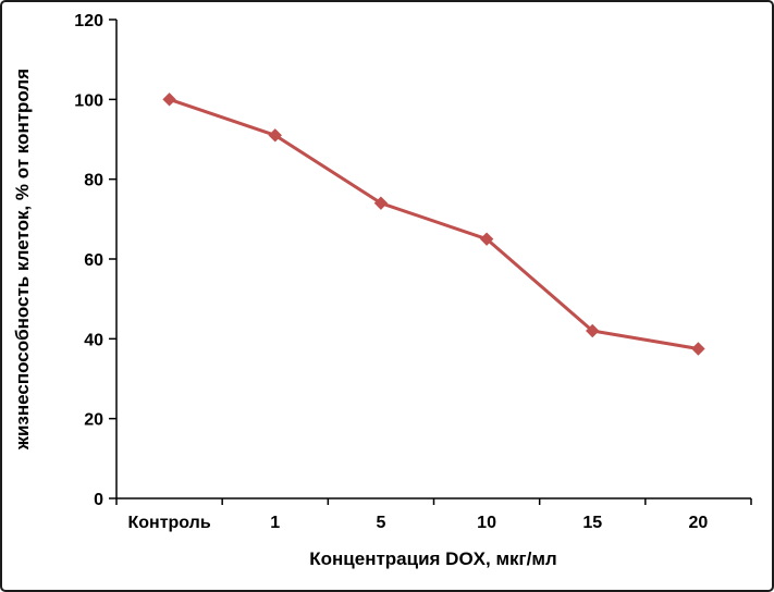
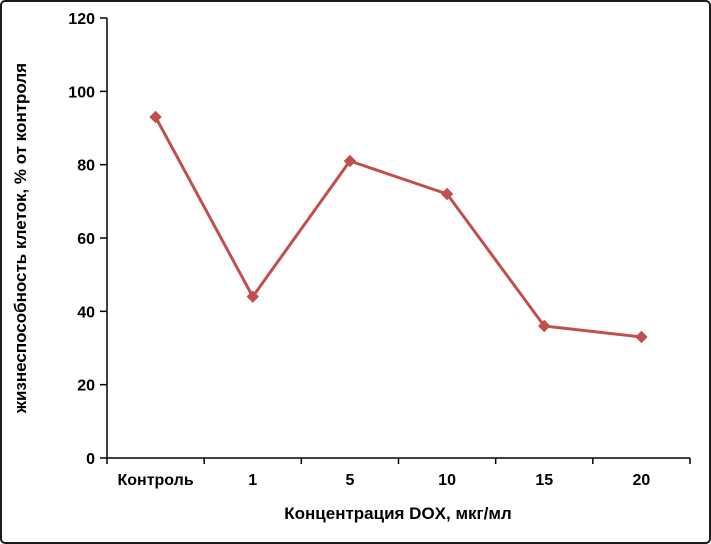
Контроль: 100 -> 93
1: 91 -> 44
5: 74 -> 81
10: 65 -> 72
15: 42 -> 36
20: 38 -> 33
